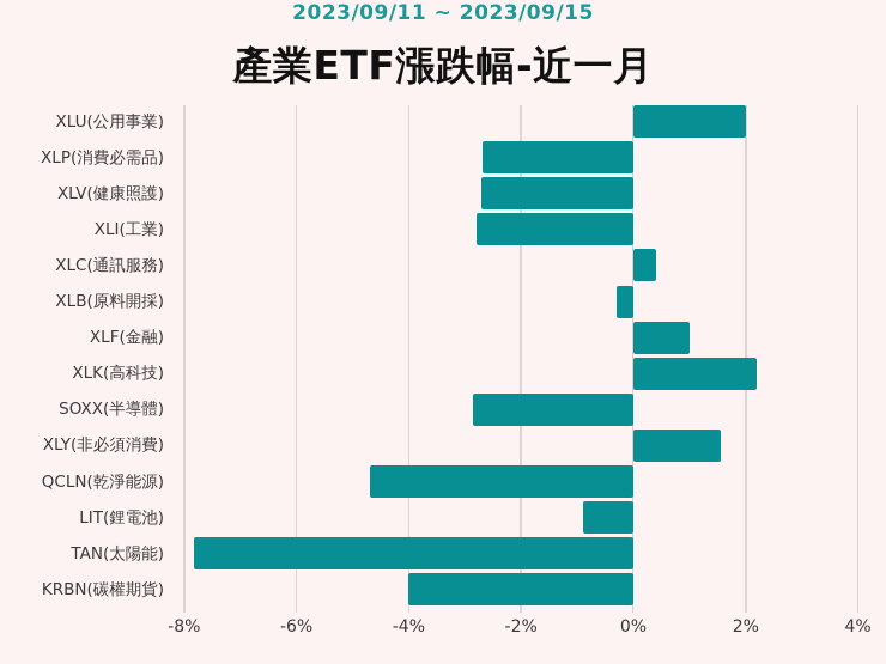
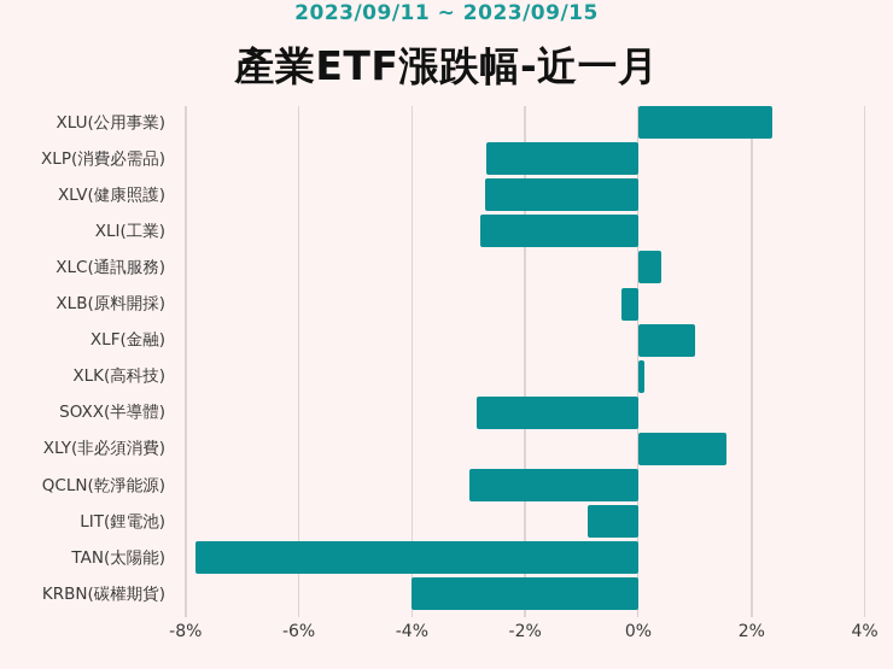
XLU(公用事業): 2.0% -> 2.4%
XLK(高科技): 2.2% -> 0.1%
QCLN(乾淨能源): -4.7% -> -3.0%
